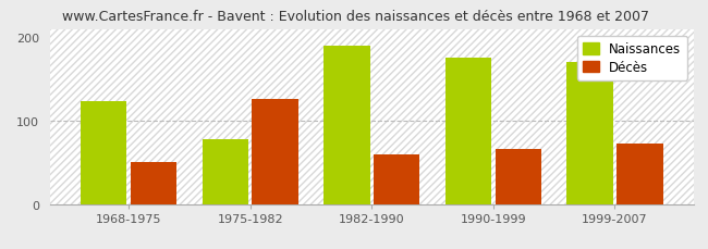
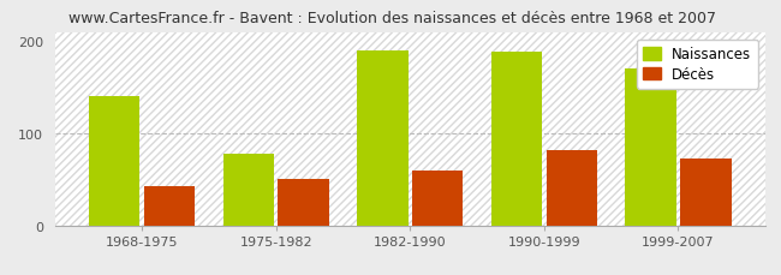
Naissances/1968-1975: 124 -> 140
Décès/1968-1975: 50 -> 42
Décès/1975-1982: 126 -> 50
Naissances/1990-1999: 176 -> 188
Décès/1990-1999: 66 -> 82
